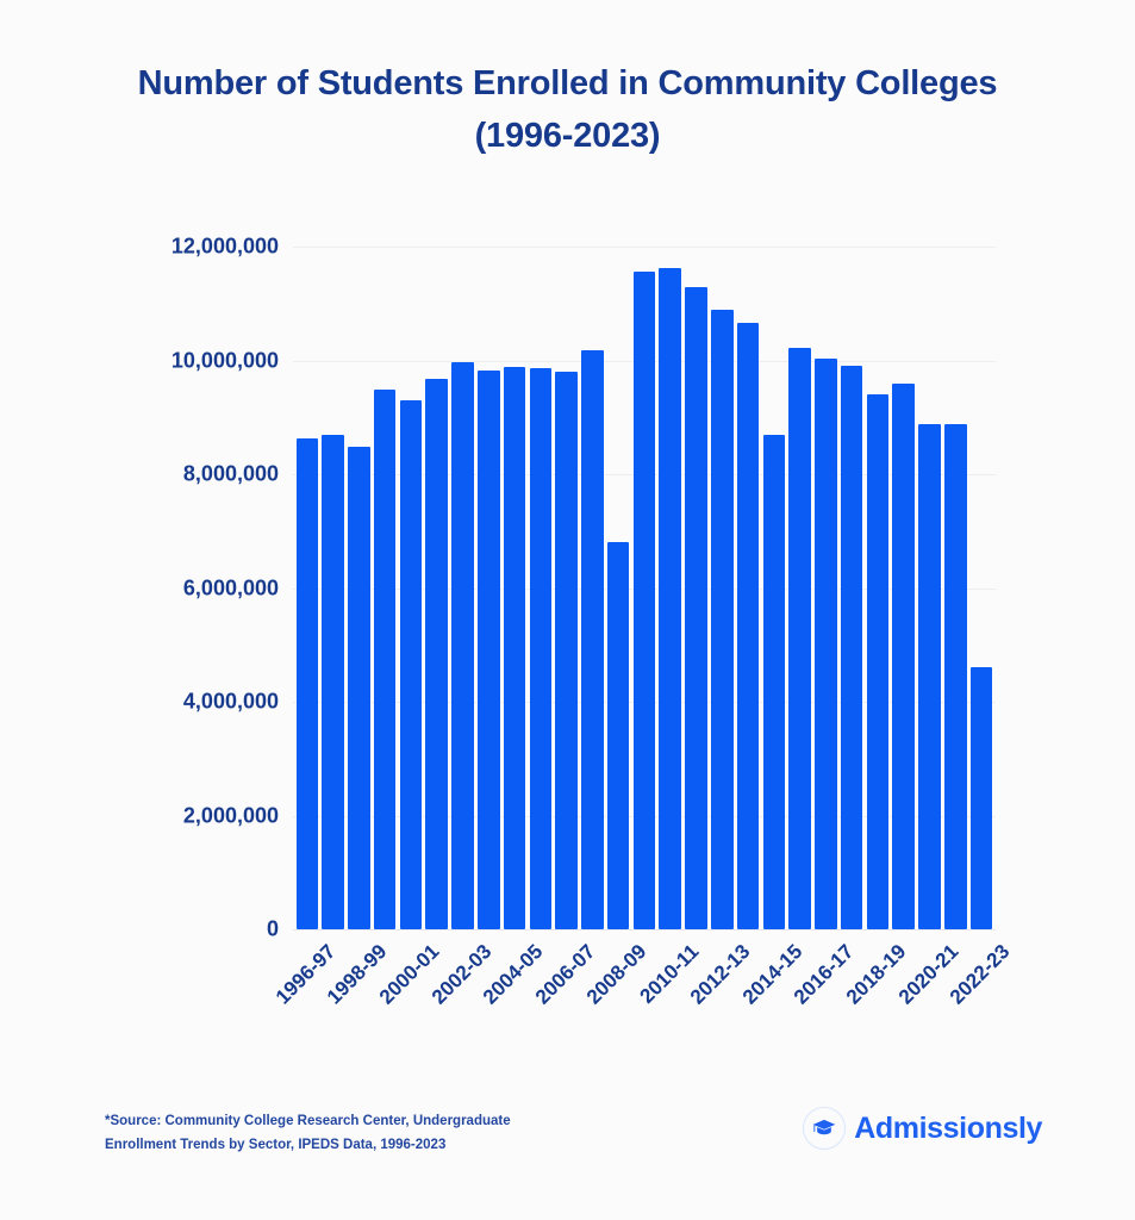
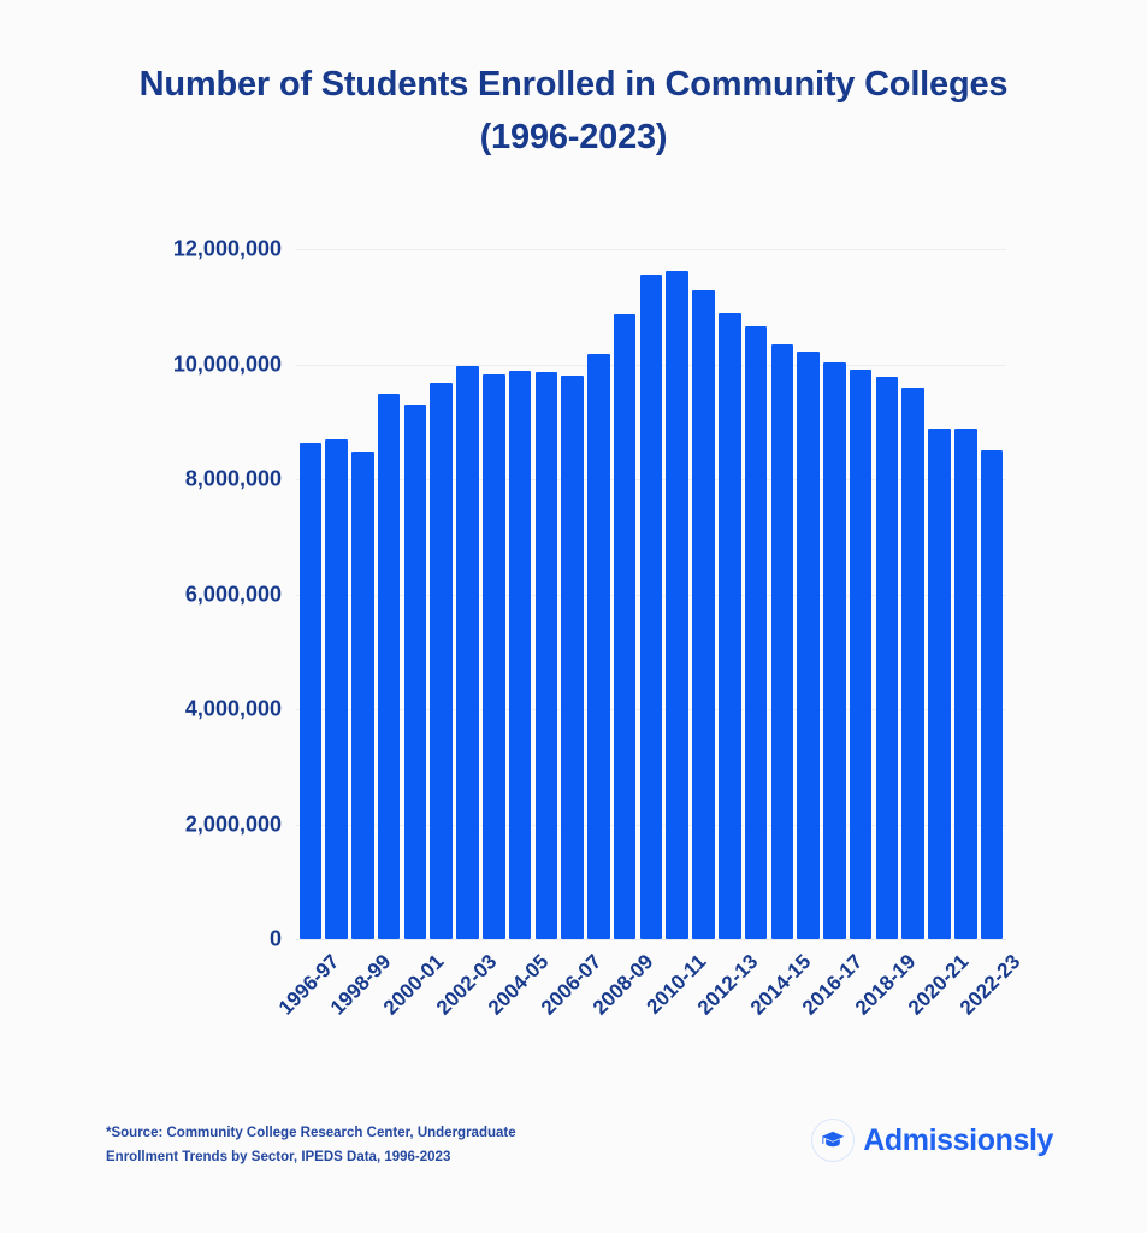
2008-09: 6800000 -> 10900000
2014-15: 8700000 -> 10400000
2018-19: 9400000 -> 9800000
2022-23: 4600000 -> 8500000
